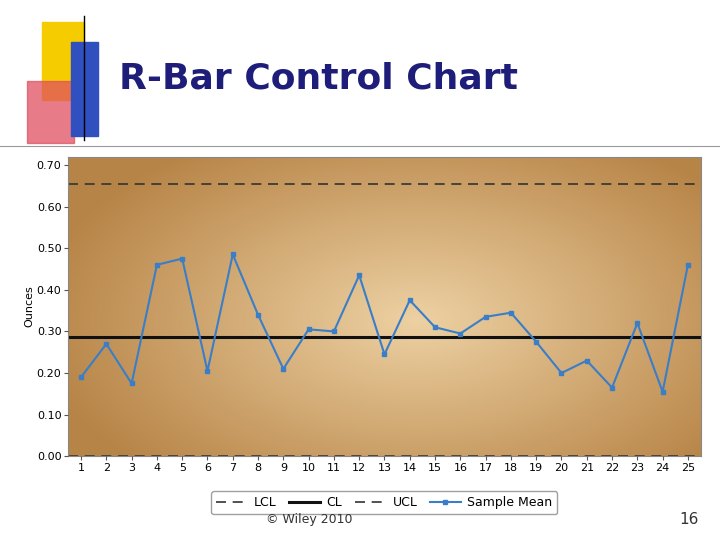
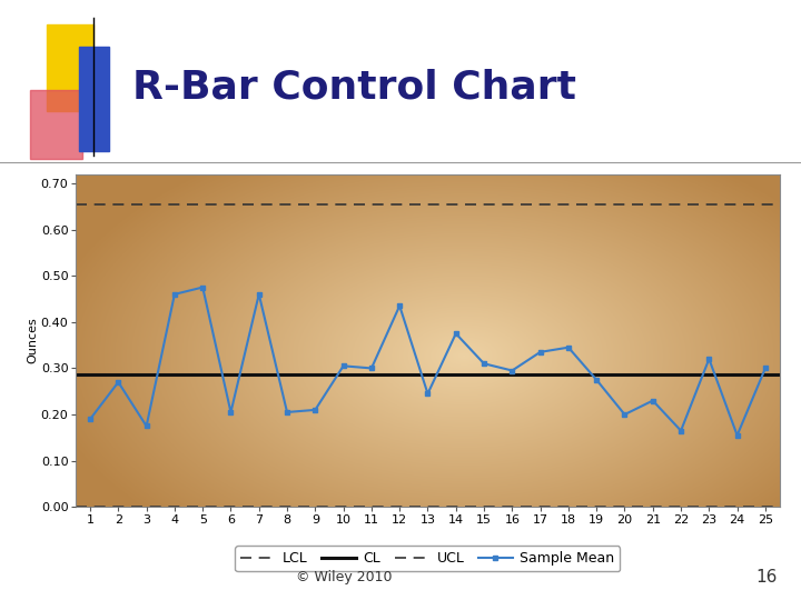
7: 0.485 -> 0.460
8: 0.340 -> 0.205
25: 0.460 -> 0.300
